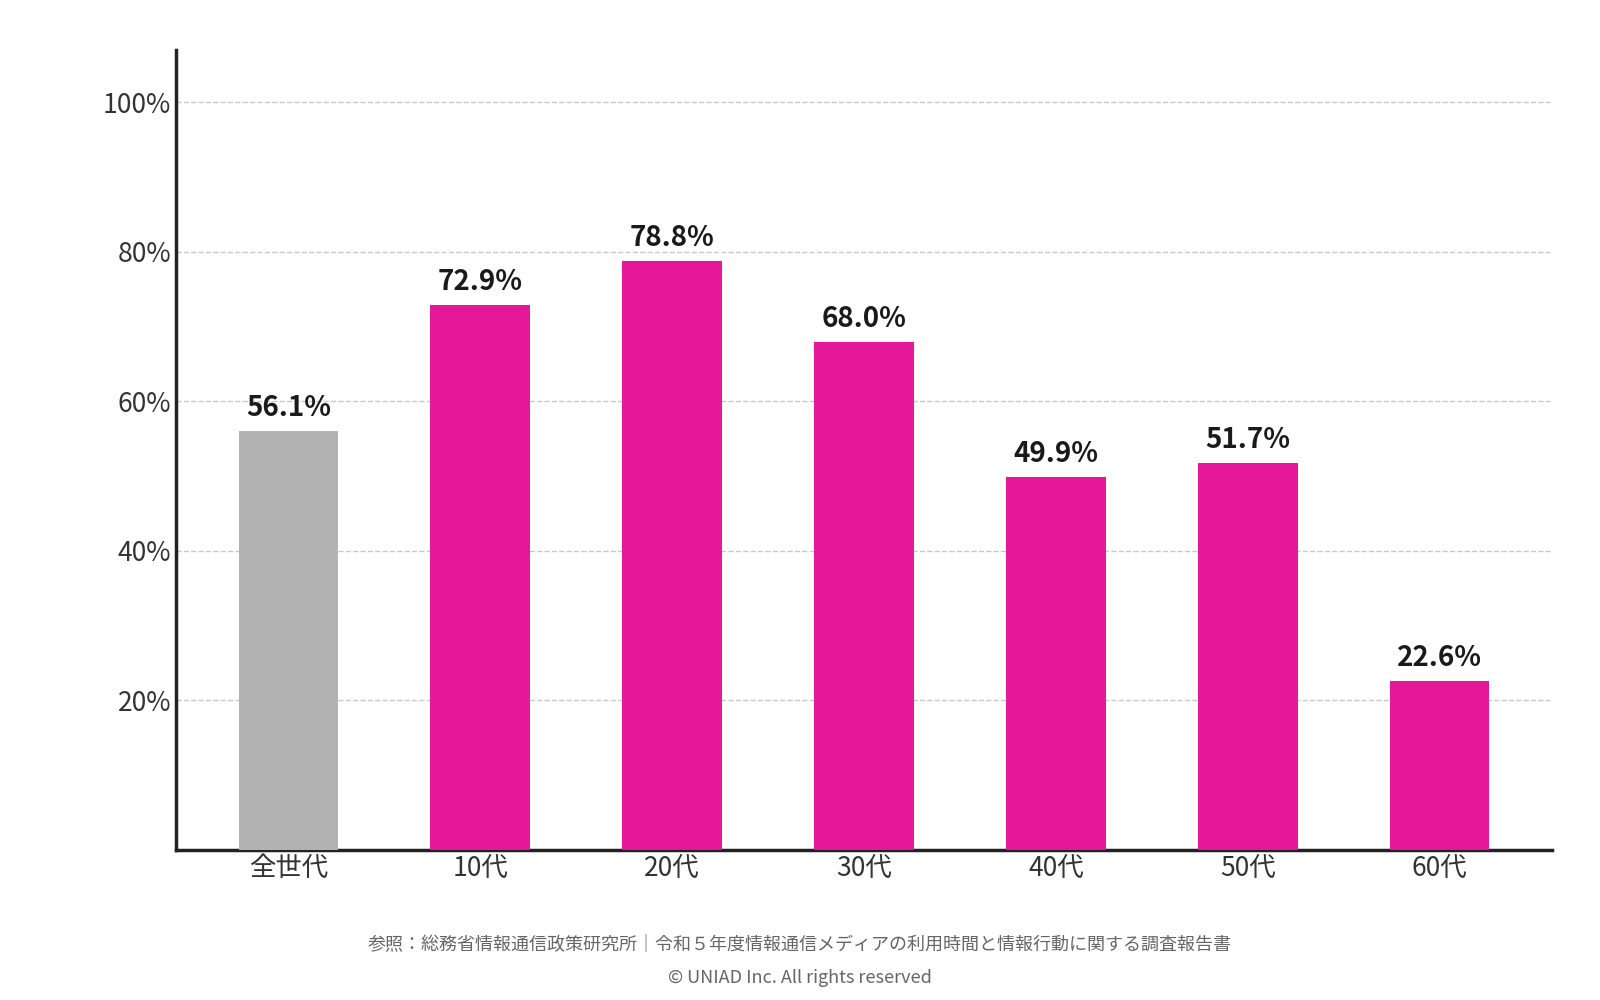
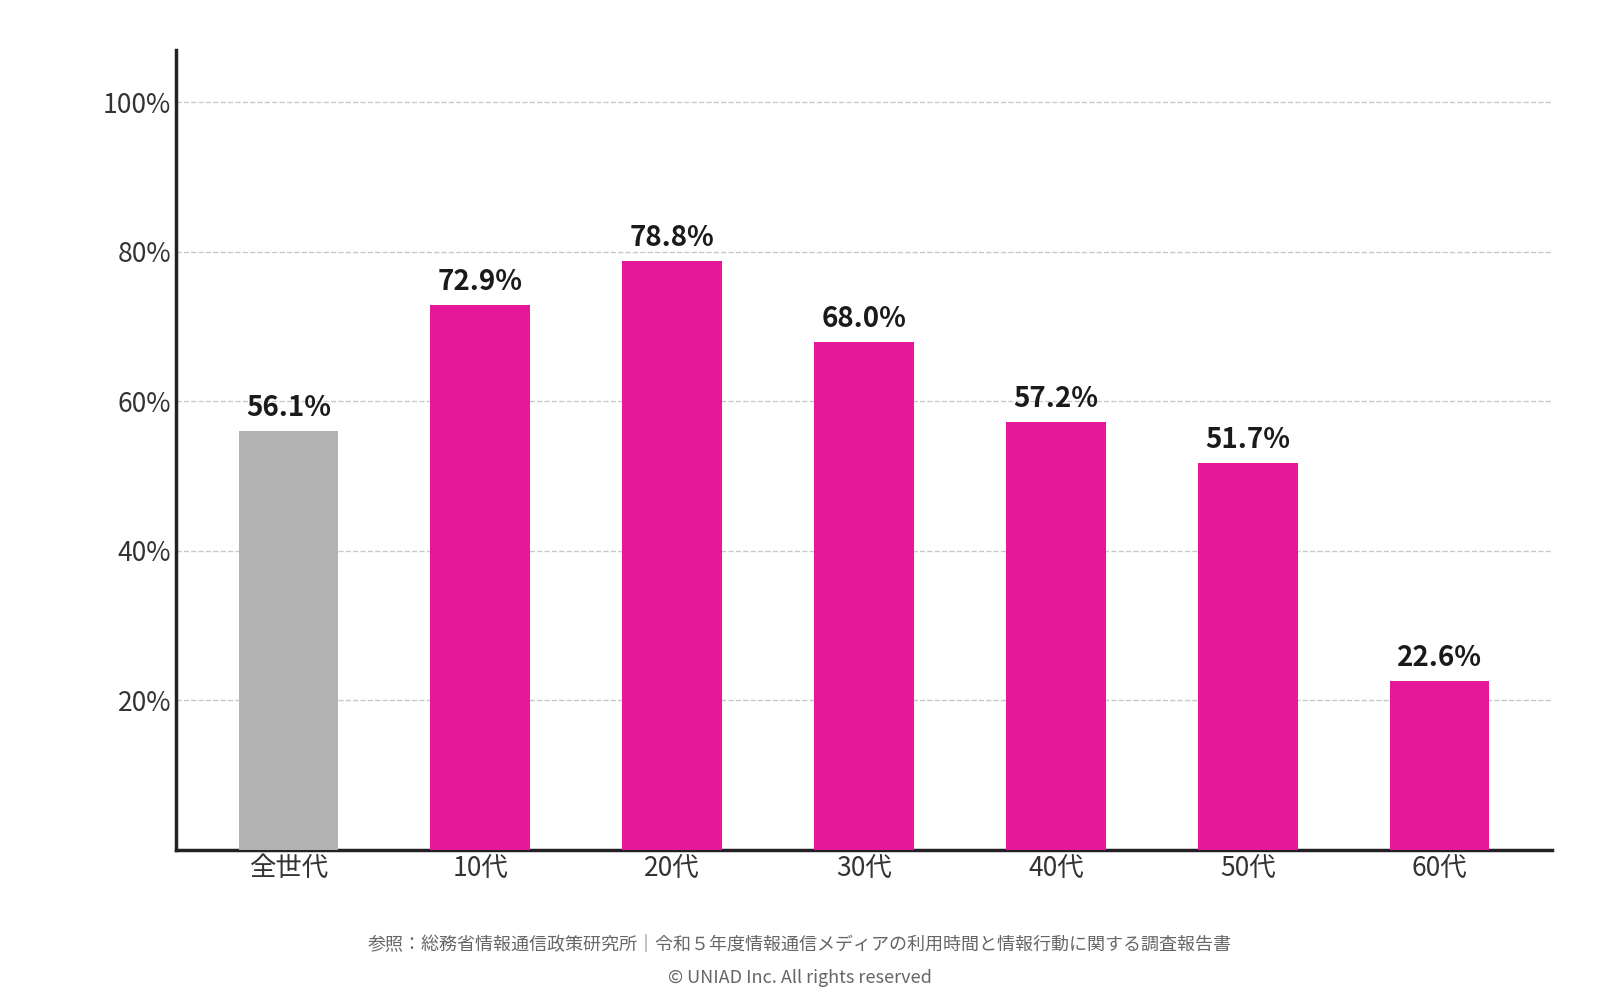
40代: 49.9% -> 57.2%
